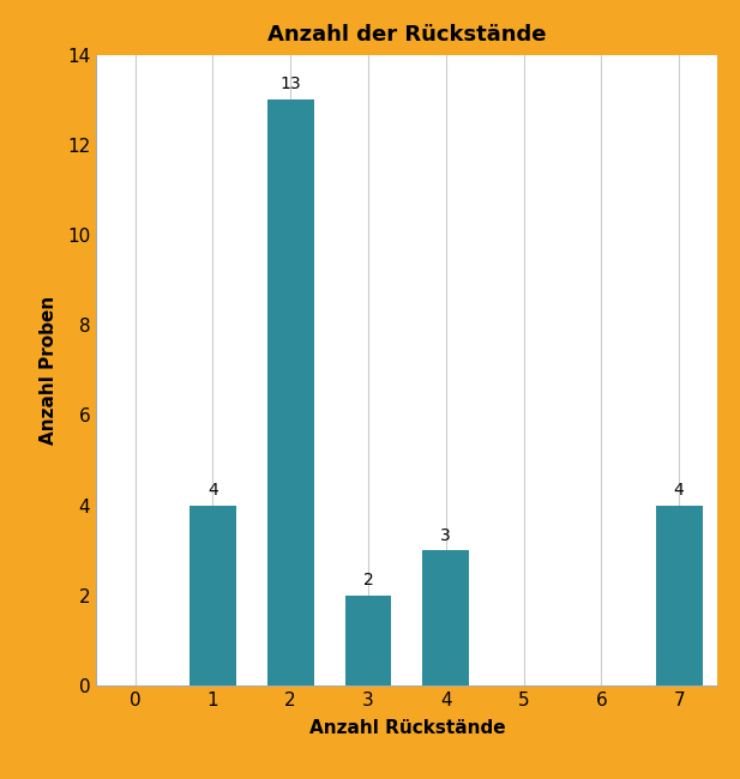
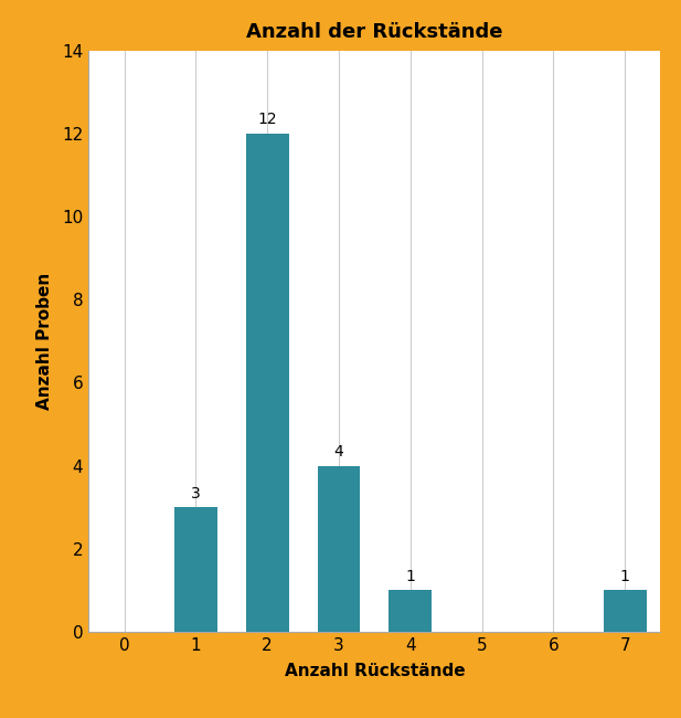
1: 4 -> 3
2: 13 -> 12
3: 2 -> 4
4: 3 -> 1
7: 4 -> 1
